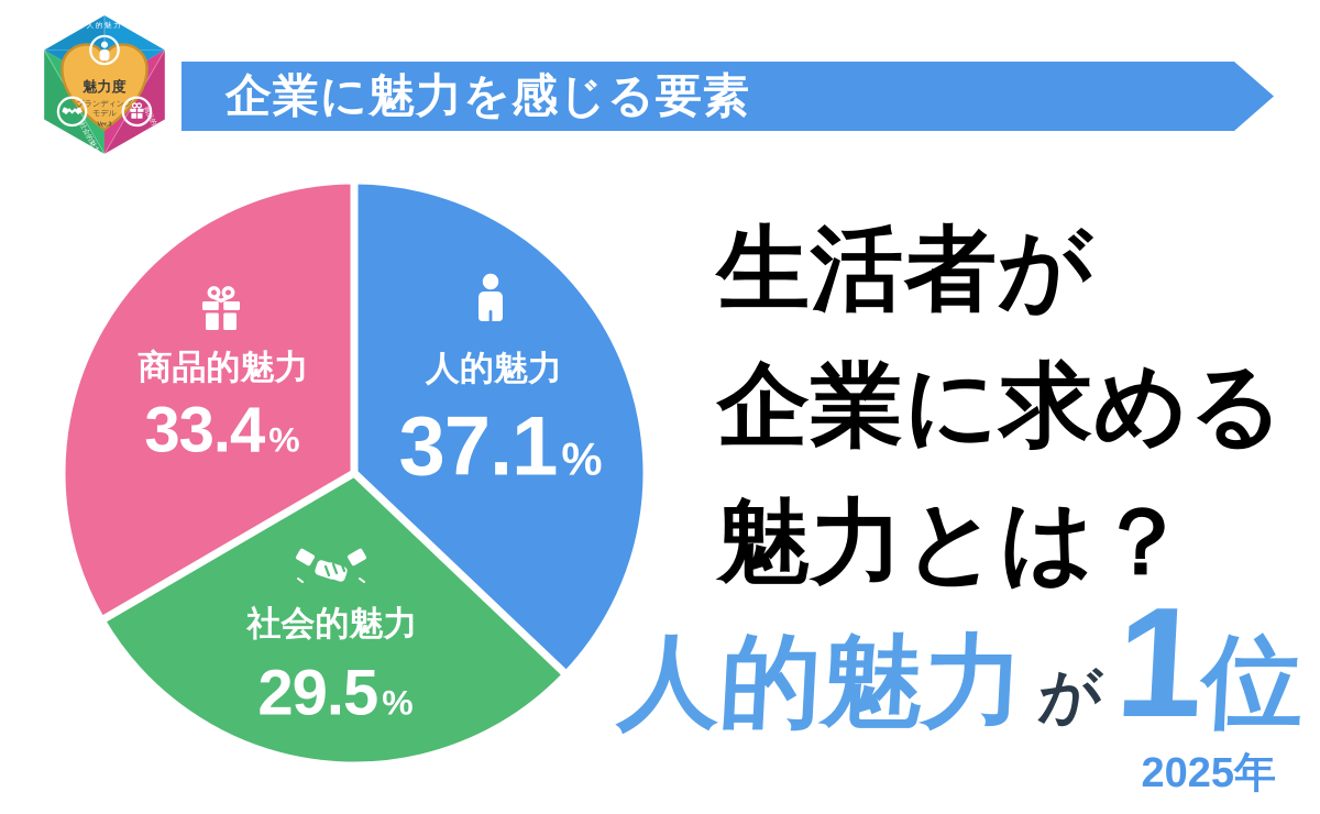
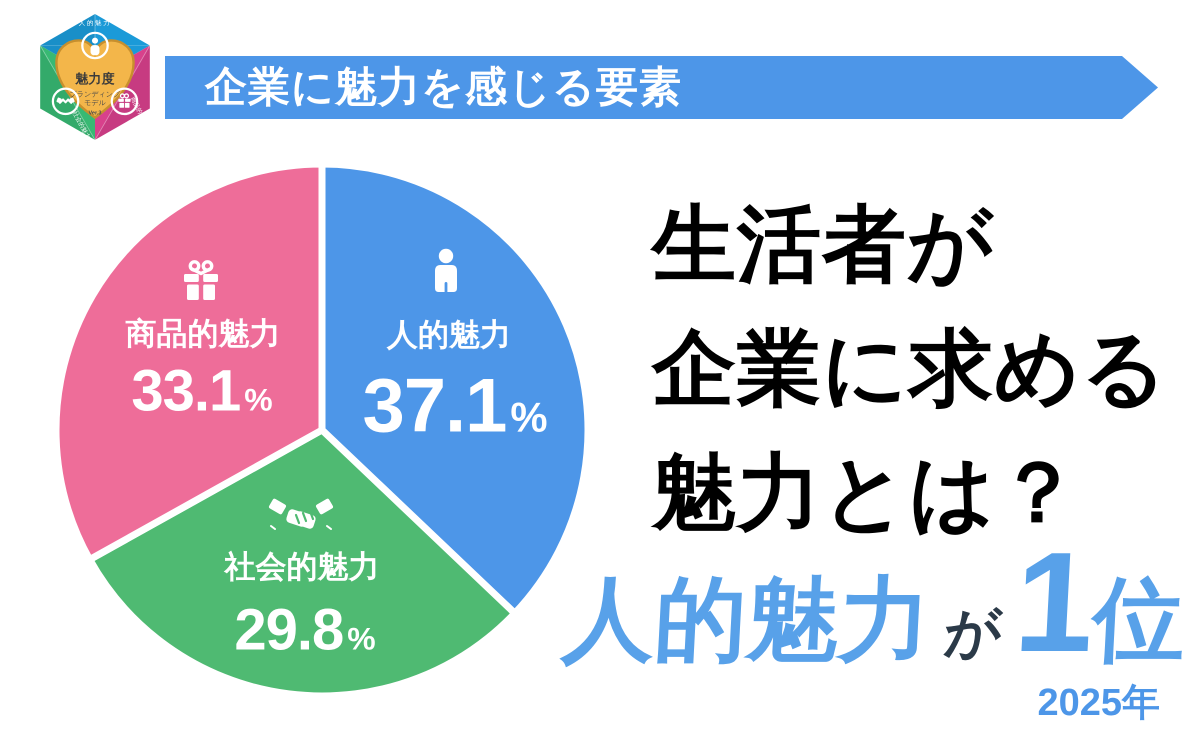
社会的魅力: 29.5 -> 29.8
商品的魅力: 33.4 -> 33.1
